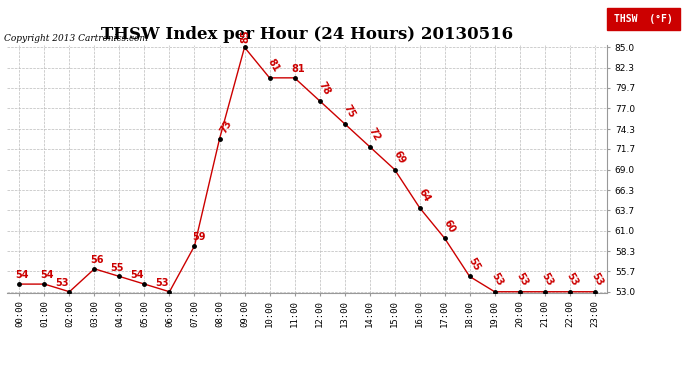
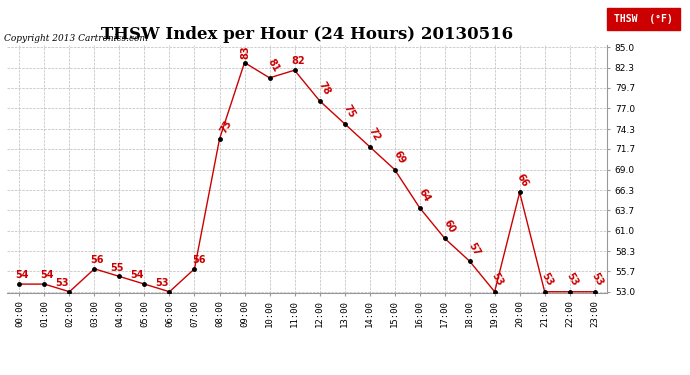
07:00: 59 -> 56
09:00: 85 -> 83
11:00: 81 -> 82
18:00: 55 -> 57
20:00: 53 -> 66
